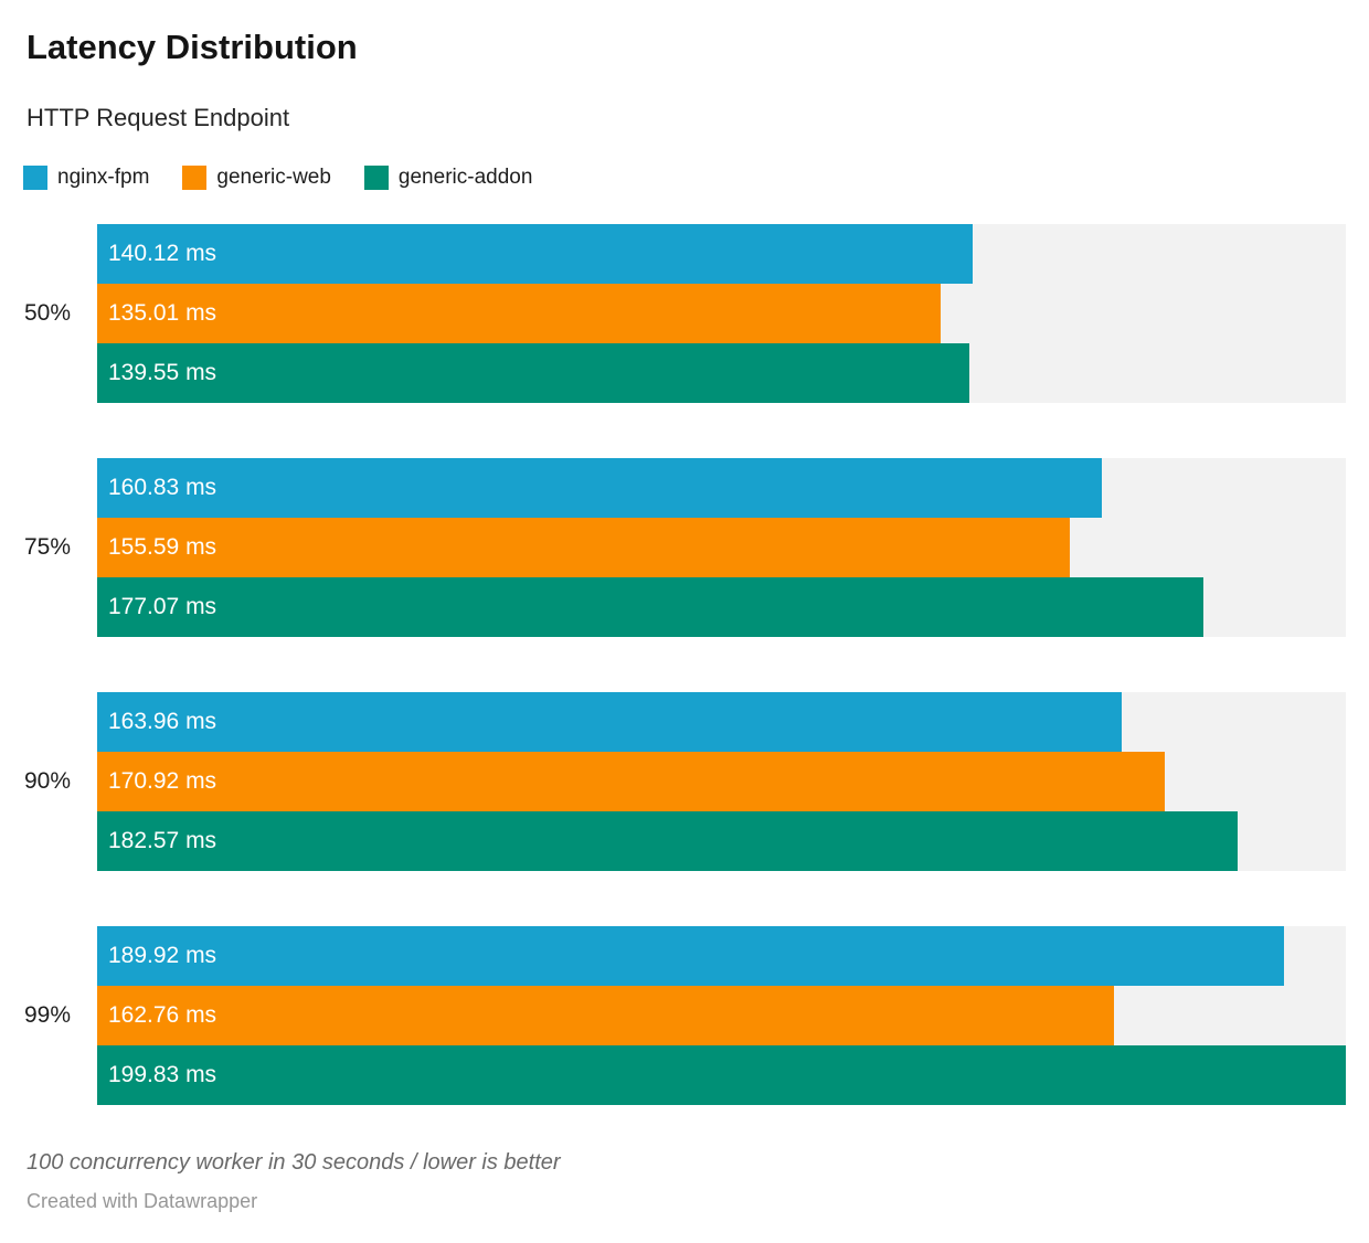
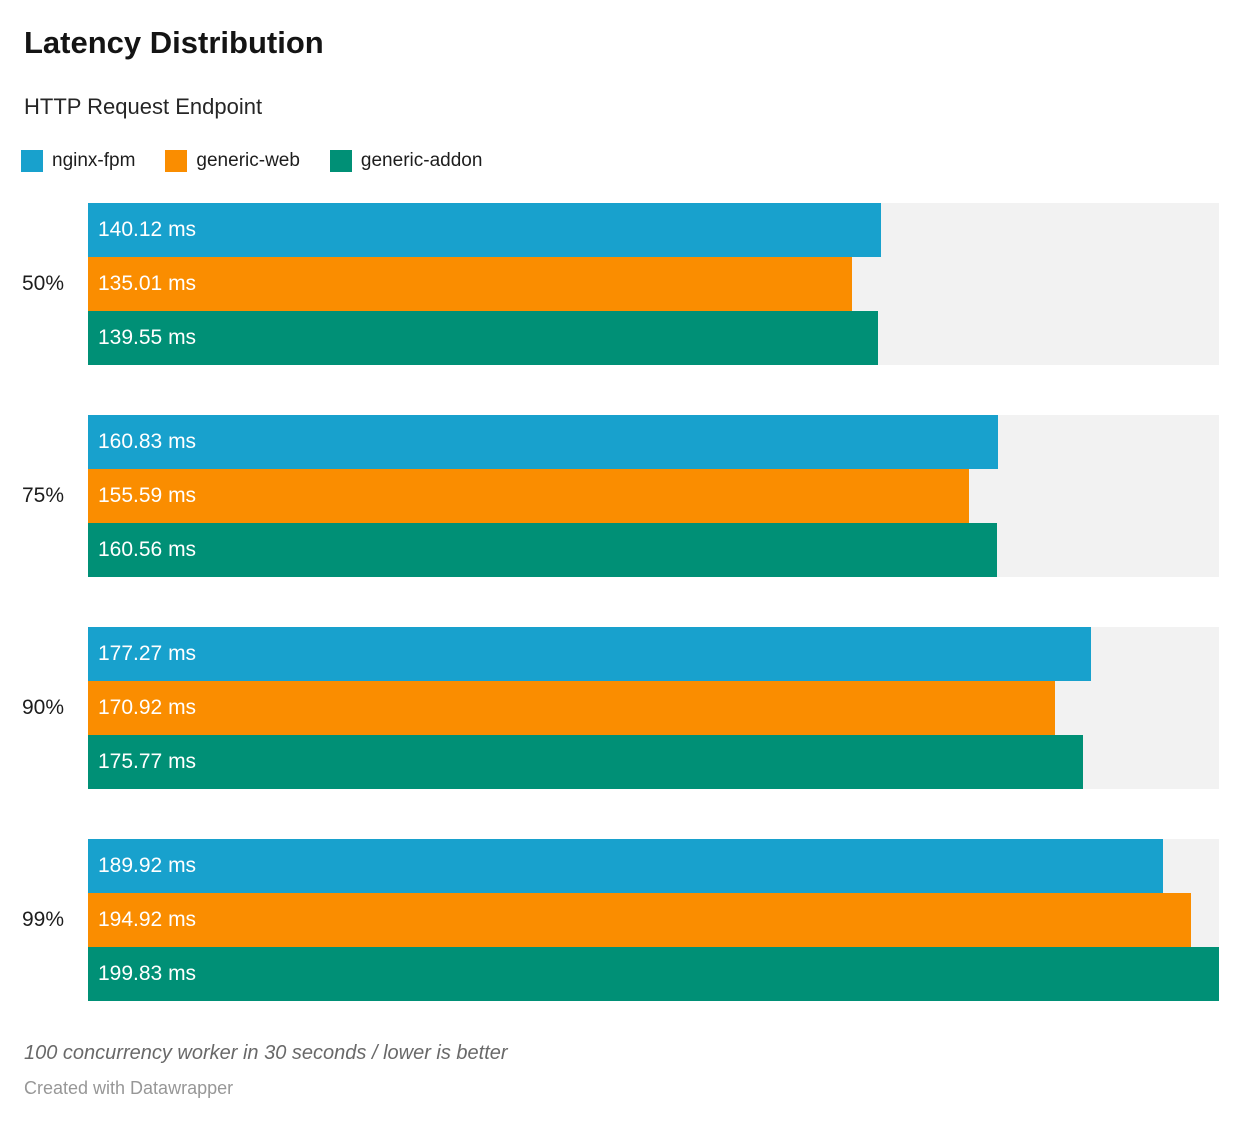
generic-addon/75%: 177.07 -> 160.56
nginx-fpm/90%: 163.96 -> 177.27
generic-addon/90%: 182.57 -> 175.77
generic-web/99%: 162.76 -> 194.92
